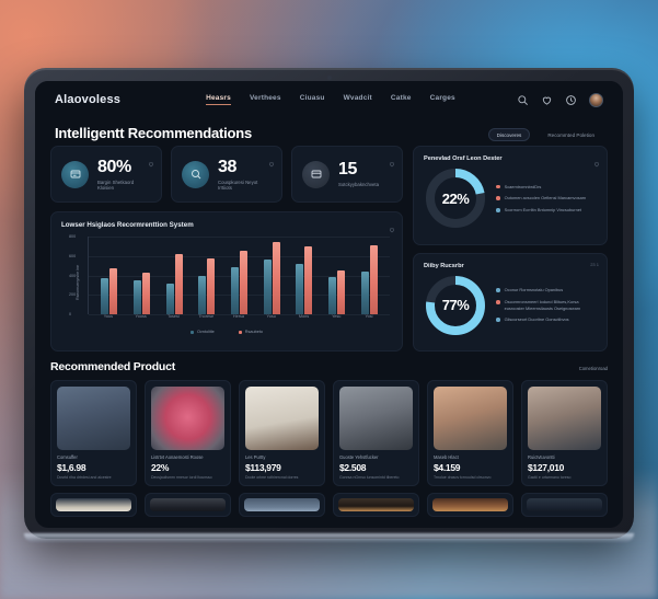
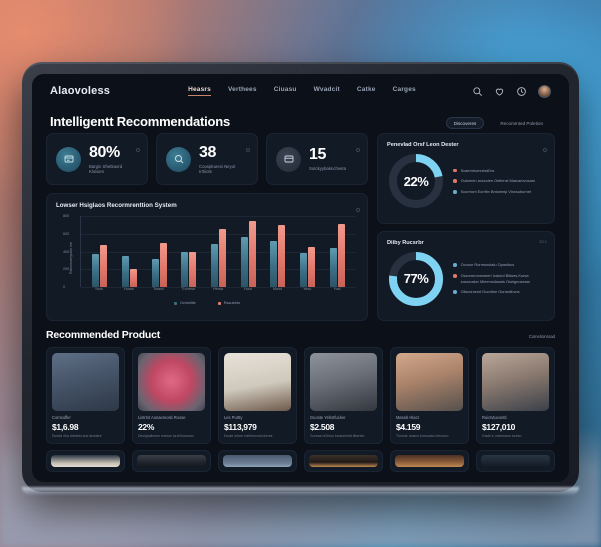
Rsaubeto/Yooss: 400 -> 200
Rsaubeto/Tosesi: 600 -> 500
Rsaubeto/Thorese: 600 -> 400
